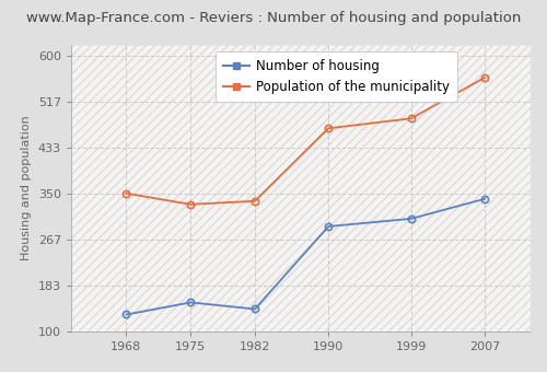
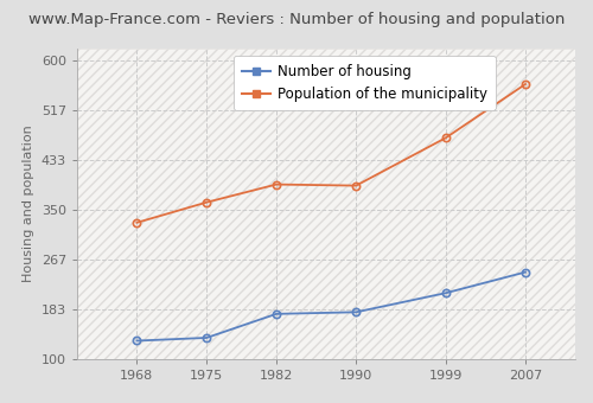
Population of the municipality/1968: 350 -> 328
Number of housing/1975: 152 -> 135
Population of the municipality/1975: 330 -> 362
Number of housing/1982: 140 -> 175
Population of the municipality/1982: 336 -> 392
Number of housing/1990: 290 -> 178
Population of the municipality/1990: 468 -> 390
Number of housing/1999: 304 -> 210
Population of the municipality/1999: 486 -> 470
Number of housing/2007: 340 -> 245
